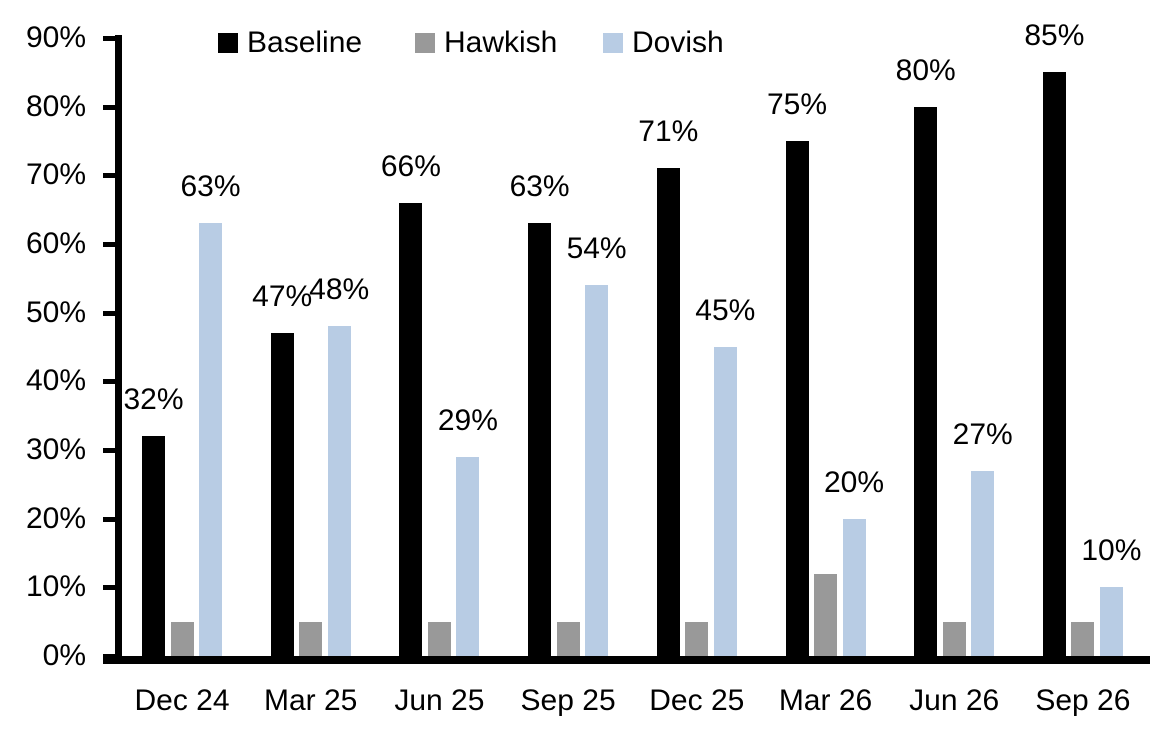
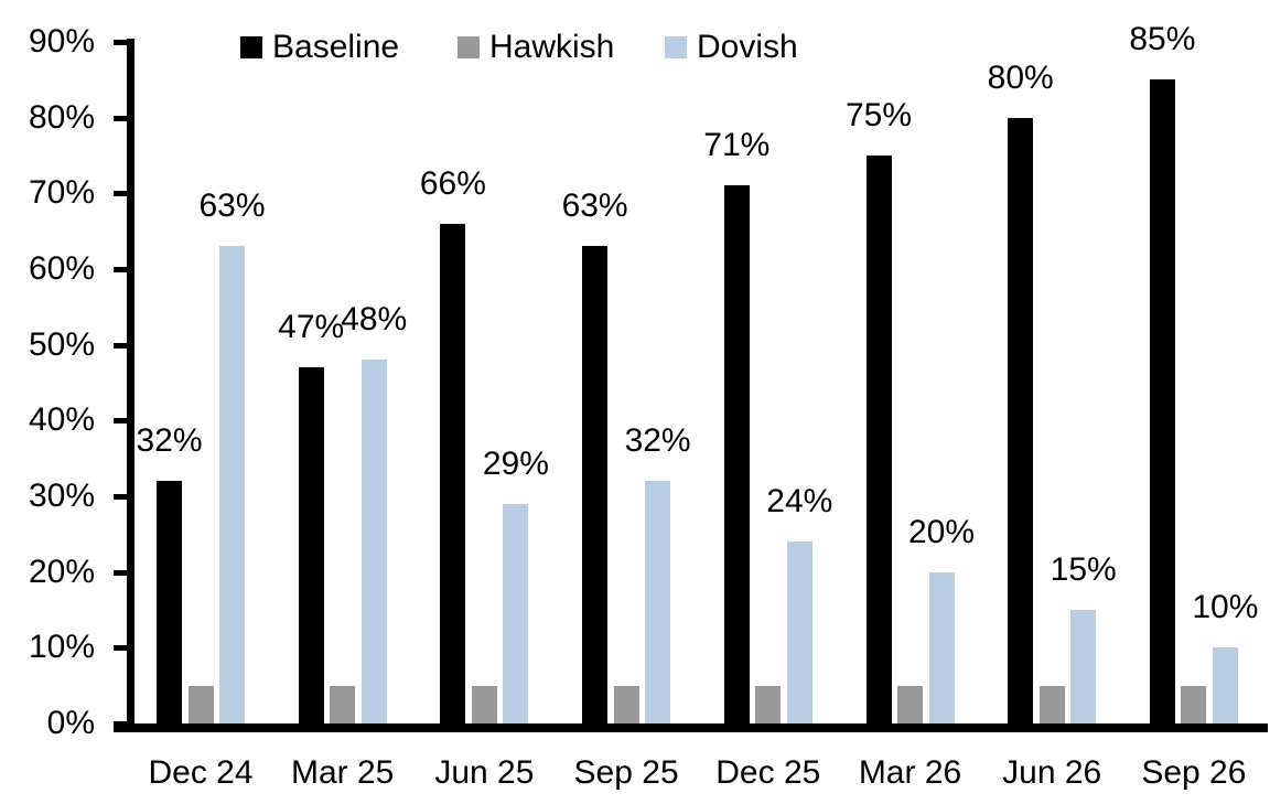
Dovish/Sep 25: 54% -> 32%
Dovish/Dec 25: 45% -> 24%
Hawkish/Mar 26: 12% -> 5%
Dovish/Jun 26: 27% -> 15%
